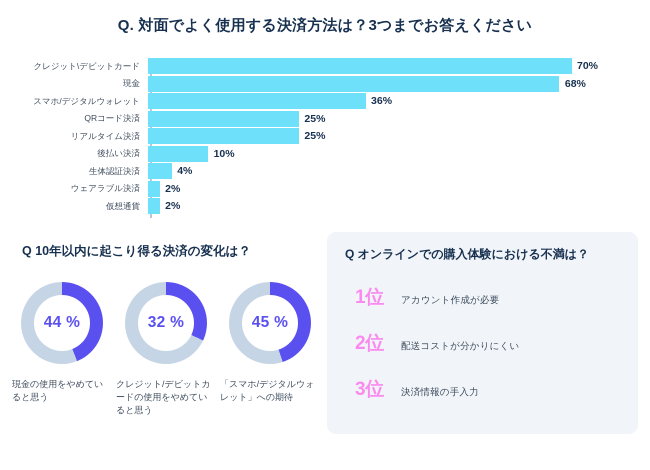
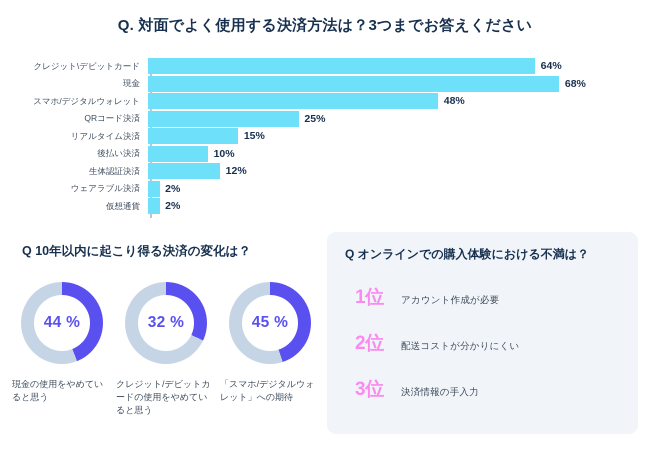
クレジット\デビットカード: 70% -> 64%
スマホ/デジタルウォレット: 36% -> 48%
リアルタイム決済: 25% -> 15%
生体認証決済: 4% -> 12%
